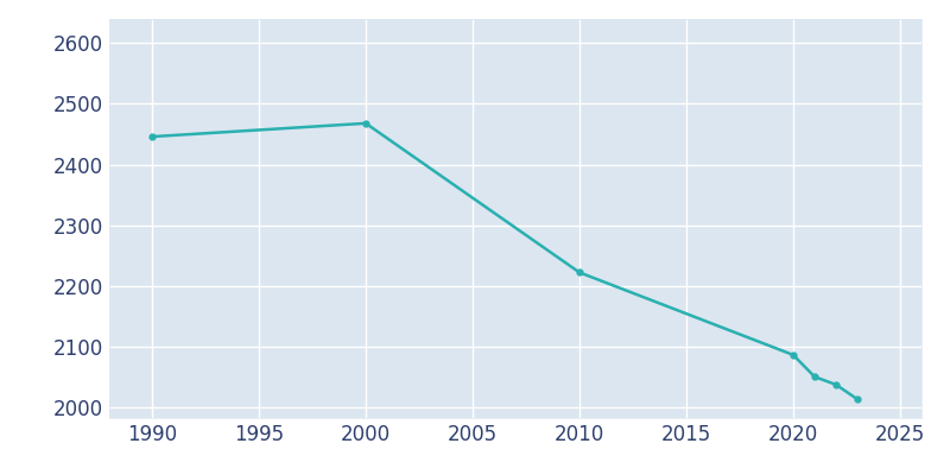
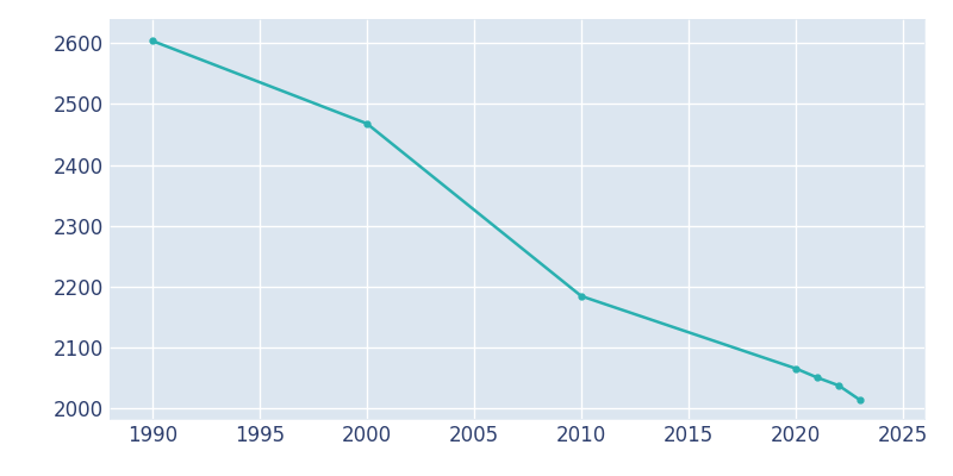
1990: 2446 -> 2604
2010: 2222 -> 2184
2020: 2086 -> 2065
